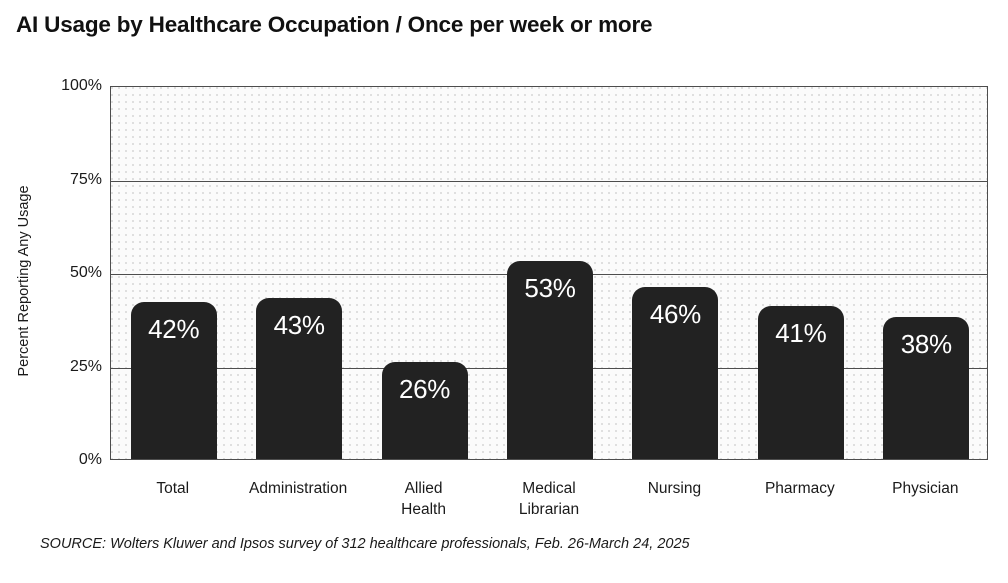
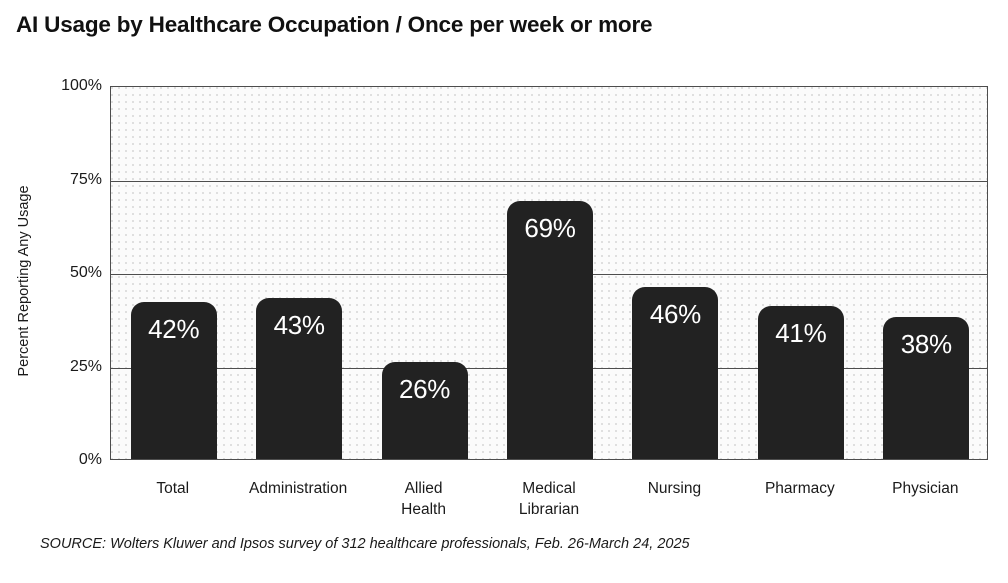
Medical Librarian: 53% -> 69%
